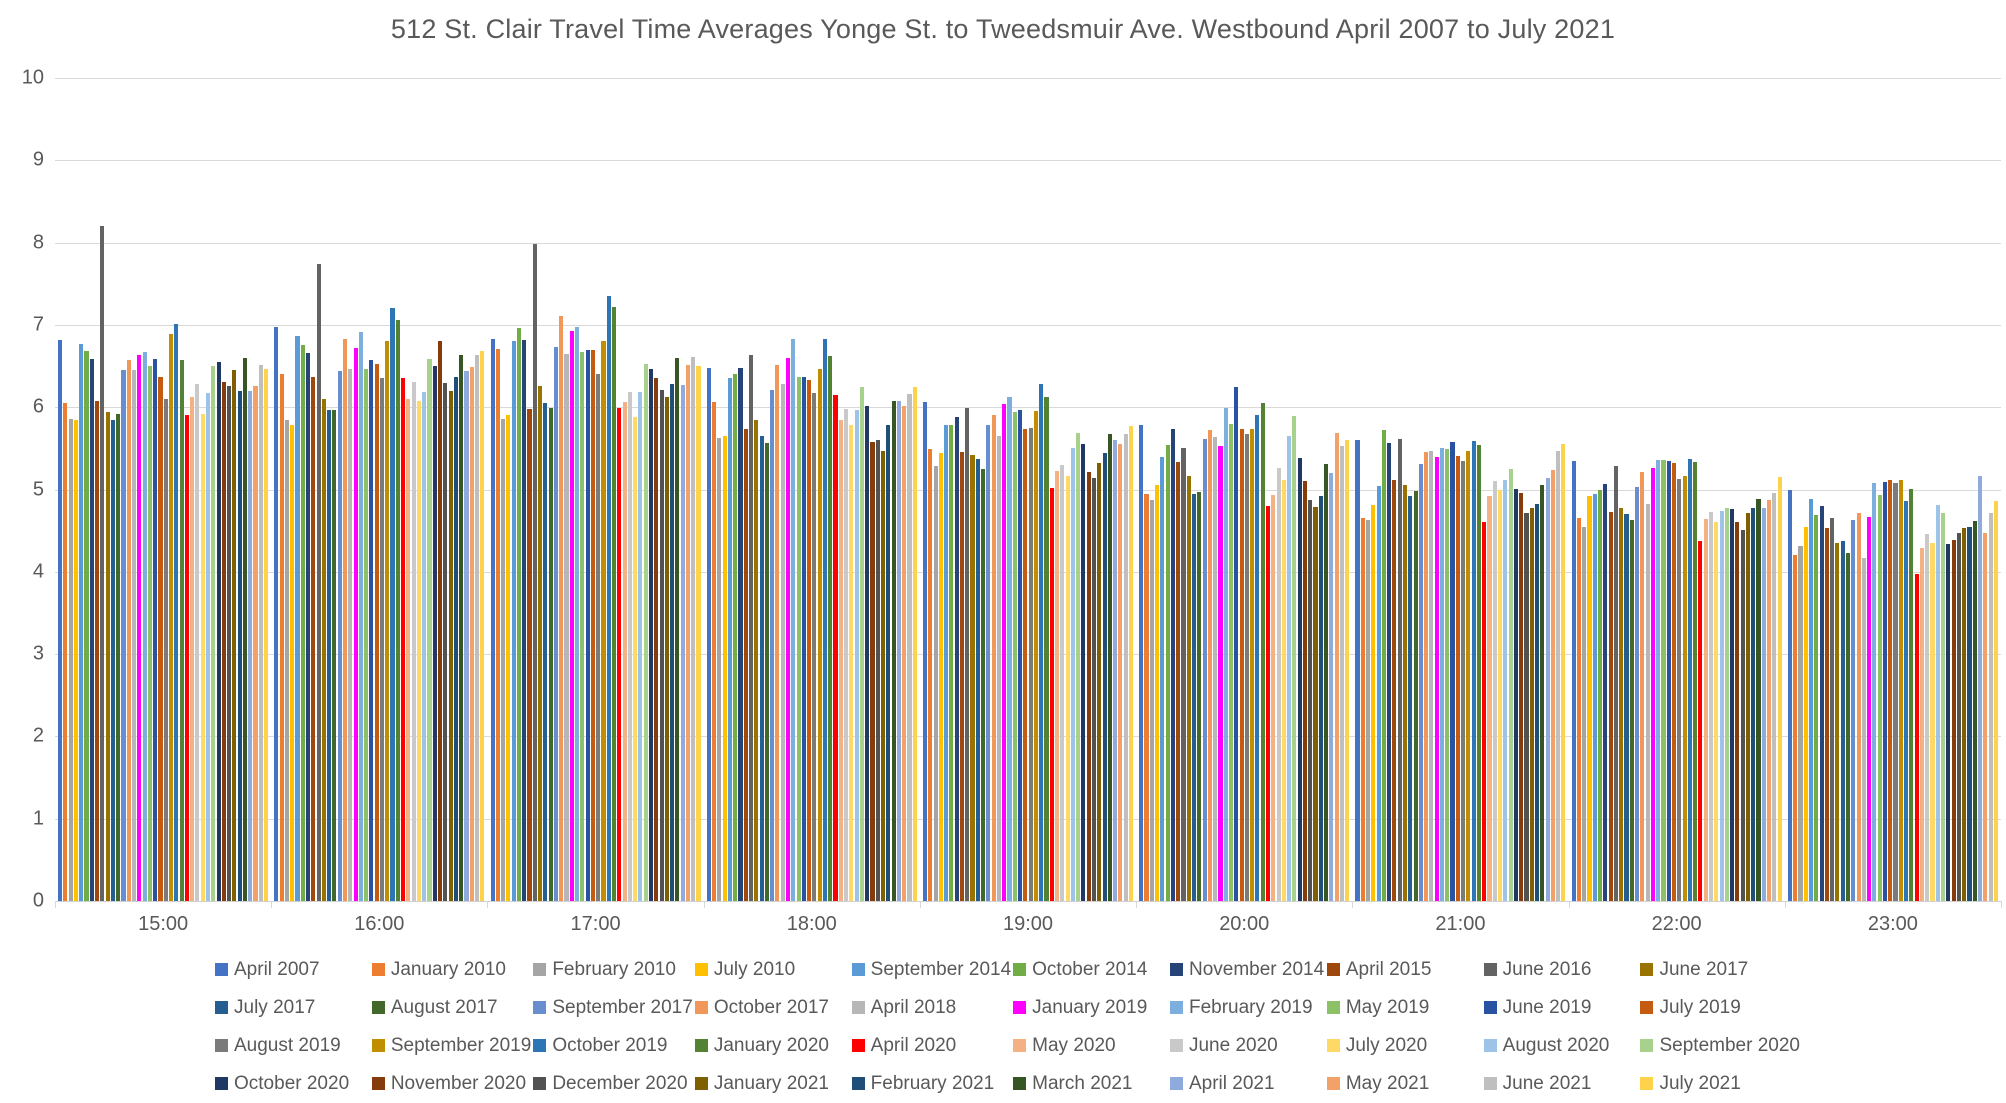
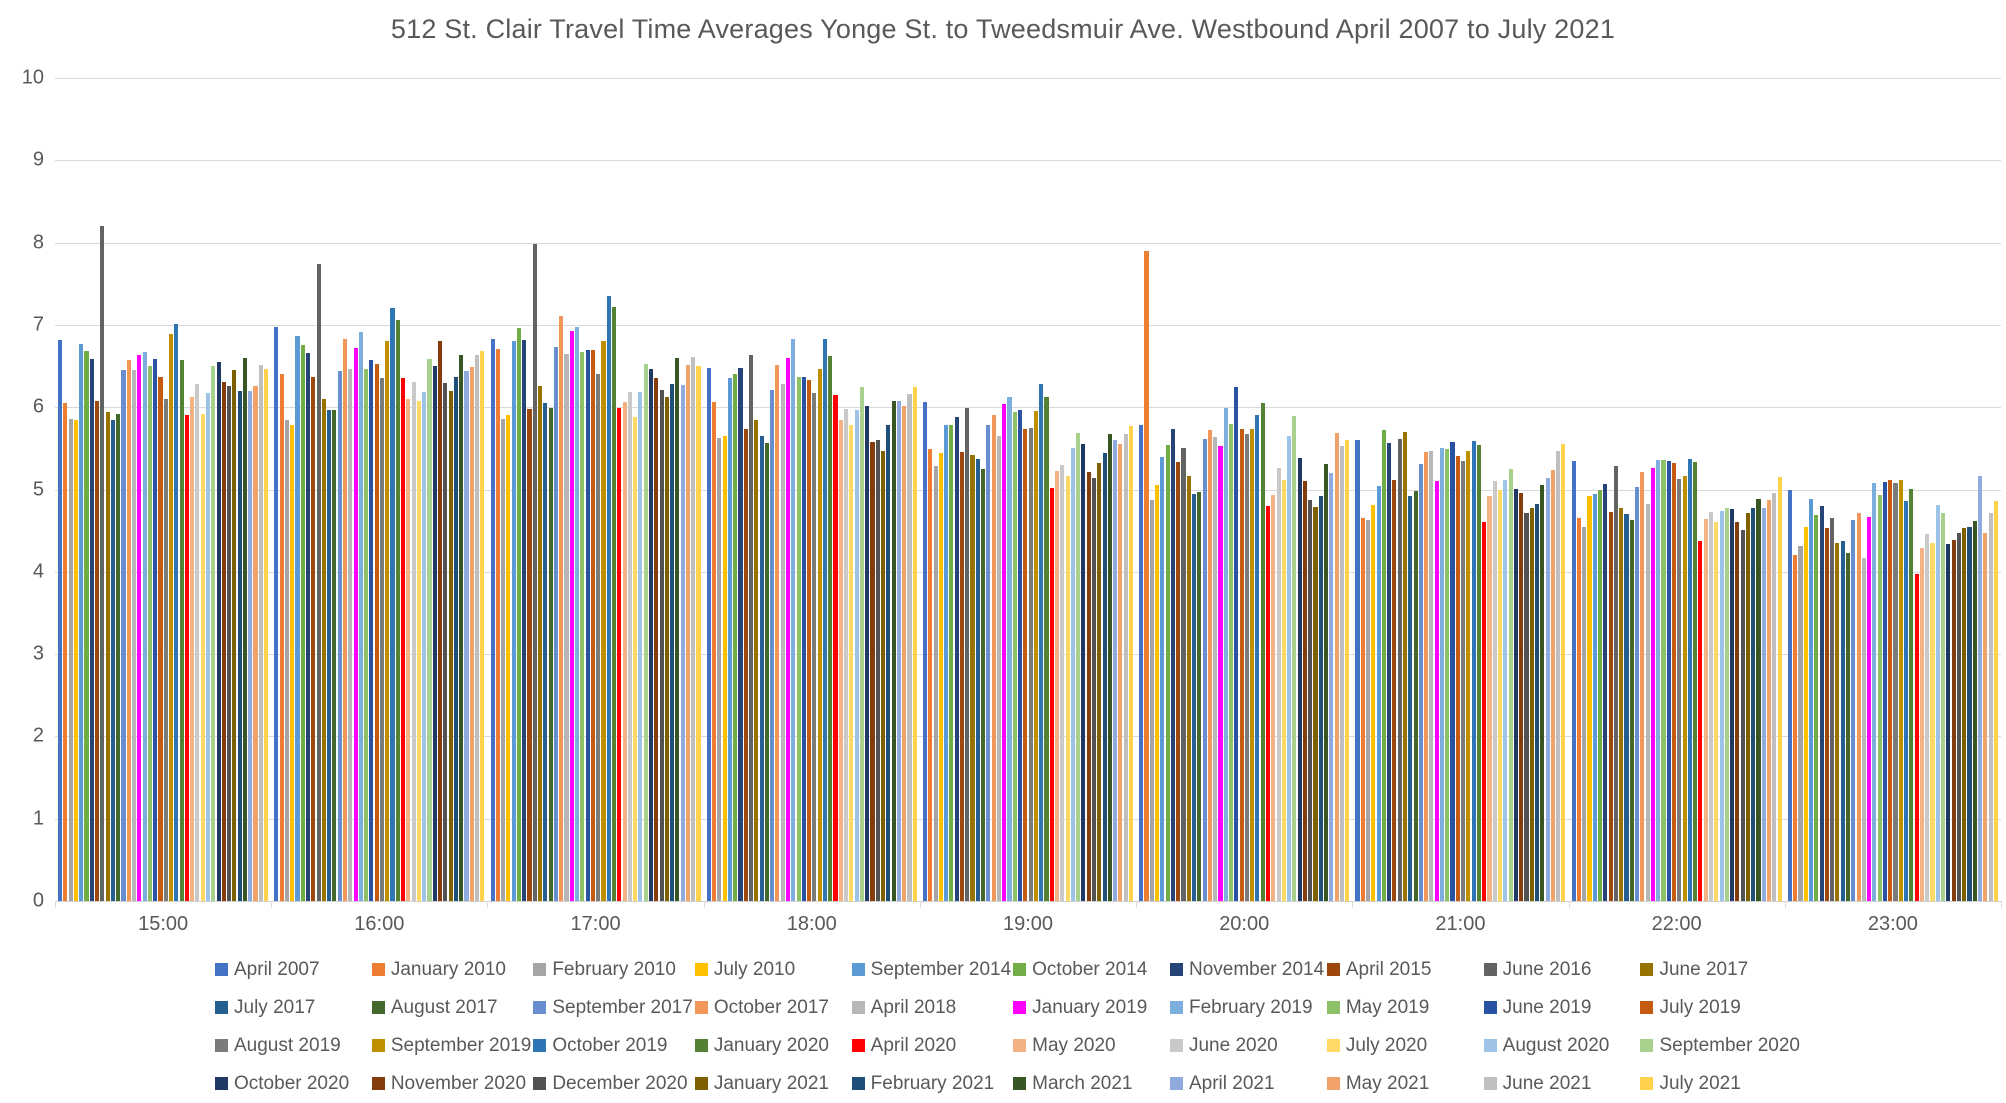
January 2010/20:00: 5.0 -> 7.9
June 2017/21:00: 5.0 -> 5.7
January 2019/21:00: 5.4 -> 5.1
